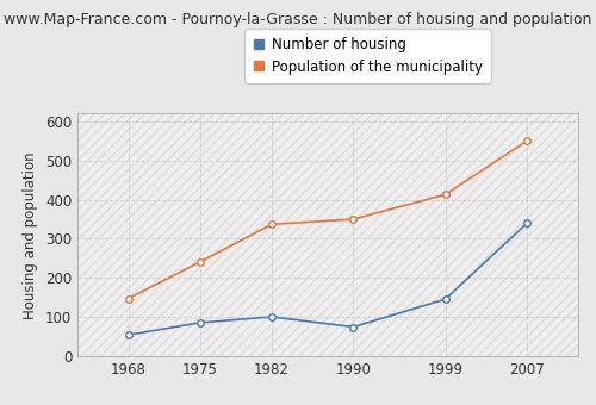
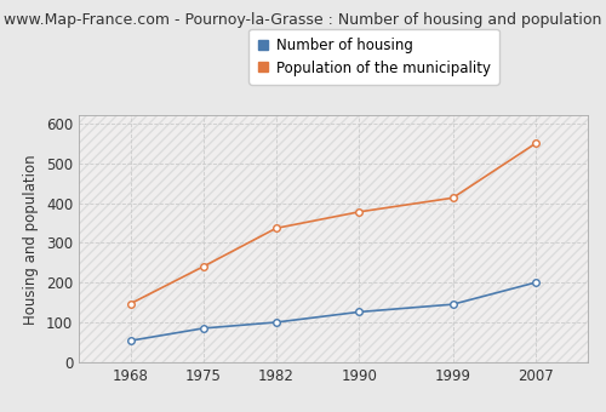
Number of housing/1990: 75 -> 127
Population of the municipality/1990: 350 -> 378
Number of housing/2007: 340 -> 201
